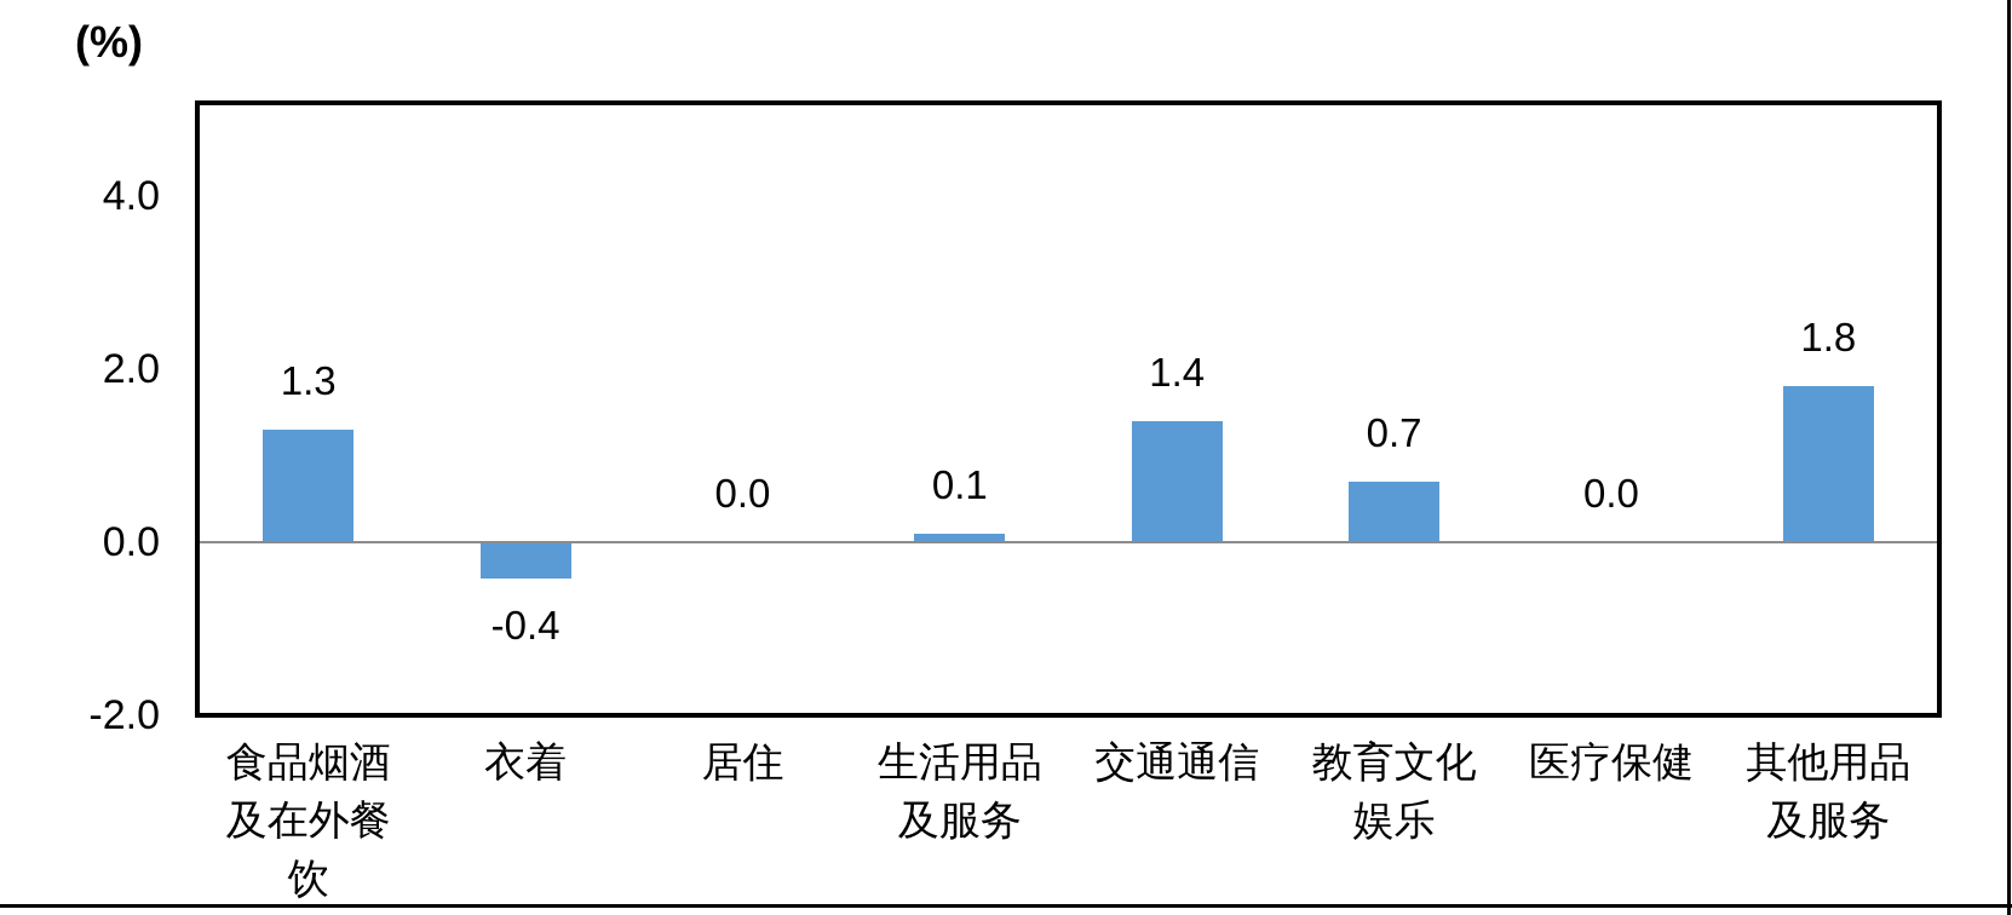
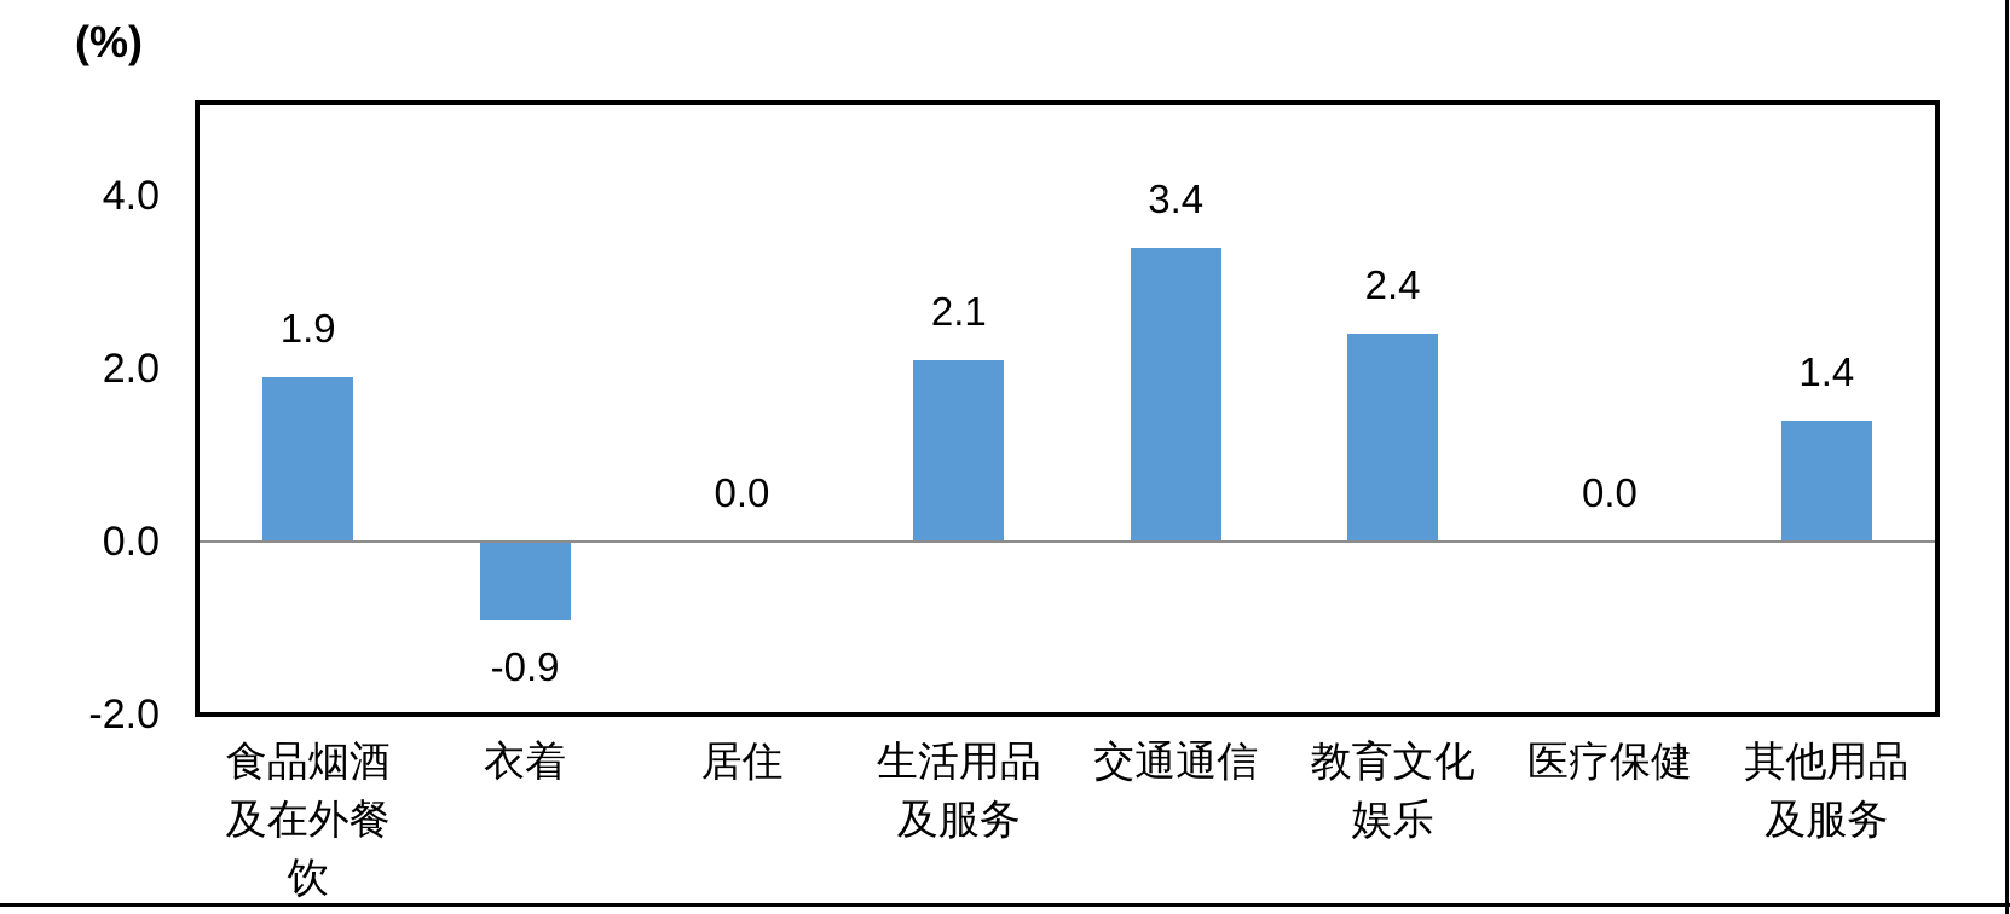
食品烟酒 及在外餐 饮: 1.3 -> 1.9
衣着: -0.4 -> -0.9
生活用品 及服务: 0.1 -> 2.1
交通通信: 1.4 -> 3.4
教育文化 娱乐: 0.7 -> 2.4
其他用品 及服务: 1.8 -> 1.4
